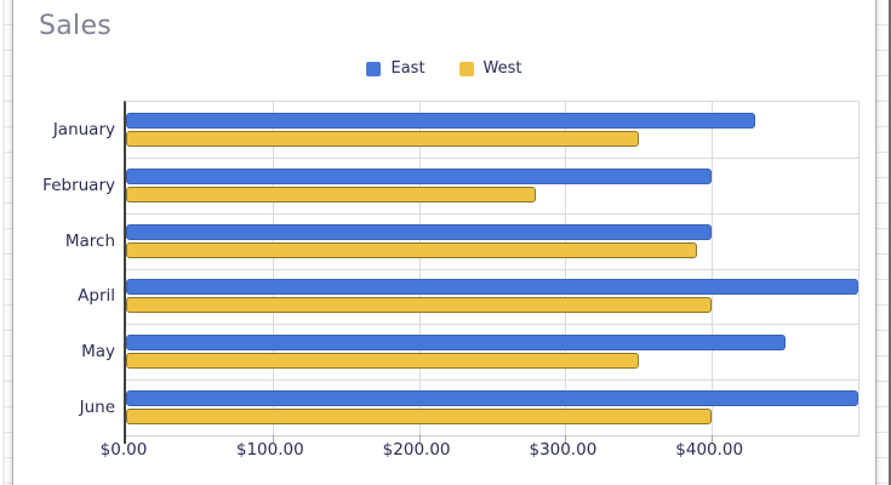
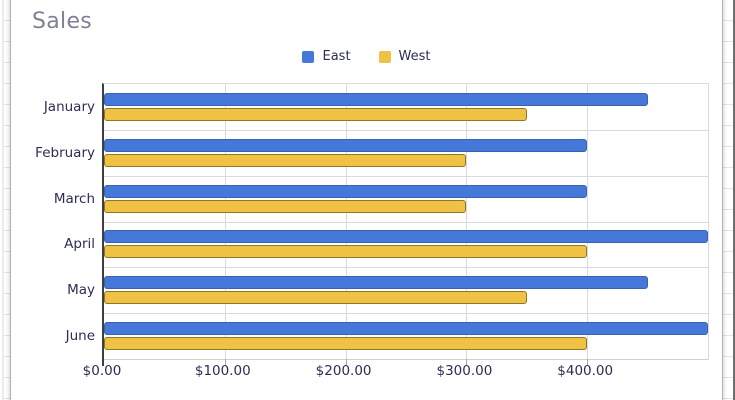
East/January: $430 -> $450
West/February: $280 -> $300
West/March: $390 -> $300
